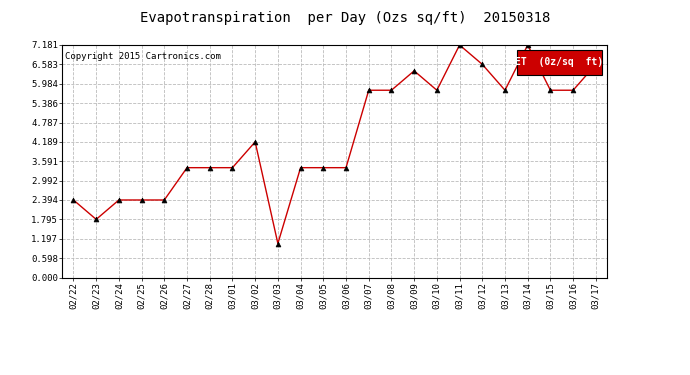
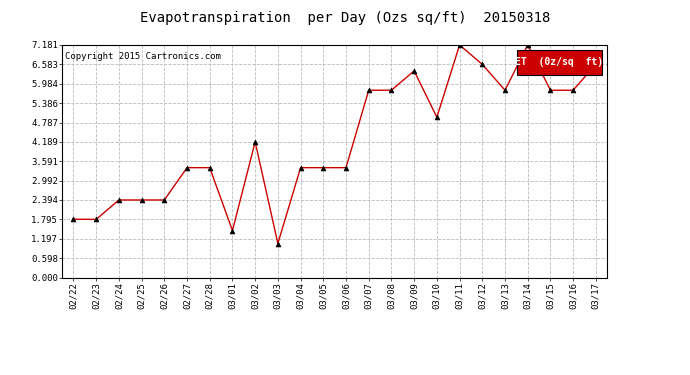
02/22: 2.39 -> 1.80
03/01: 3.39 -> 1.45
03/10: 5.78 -> 4.95
